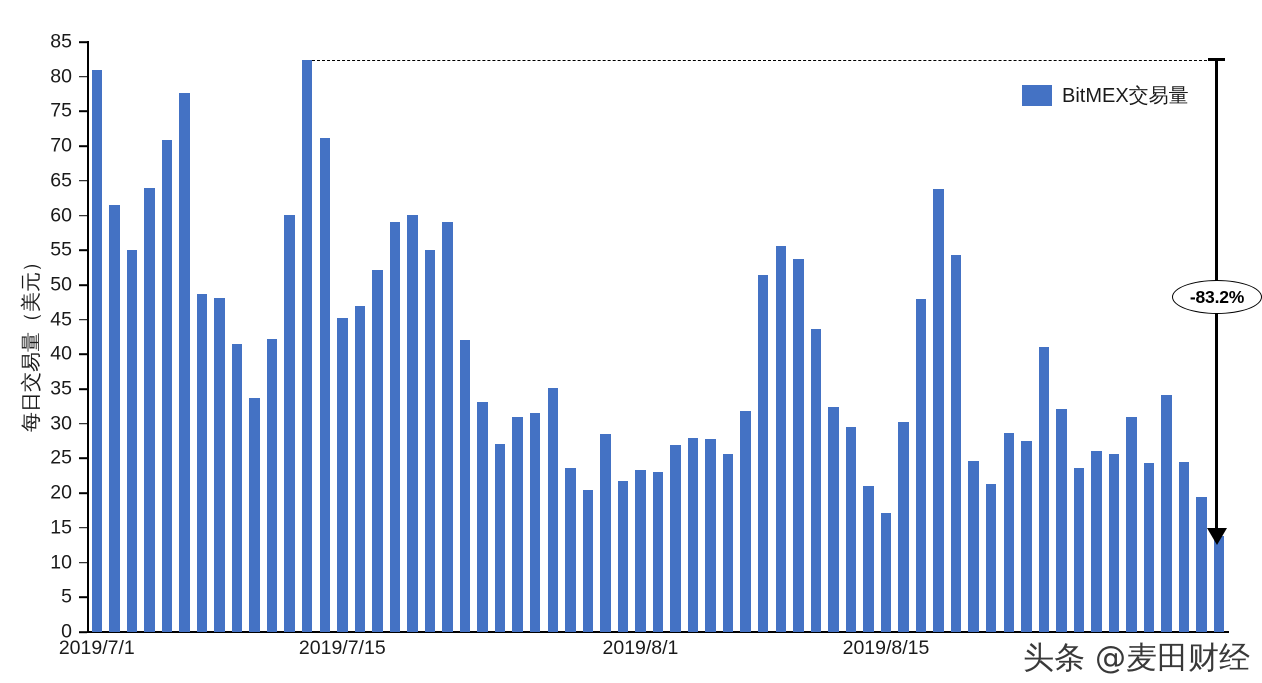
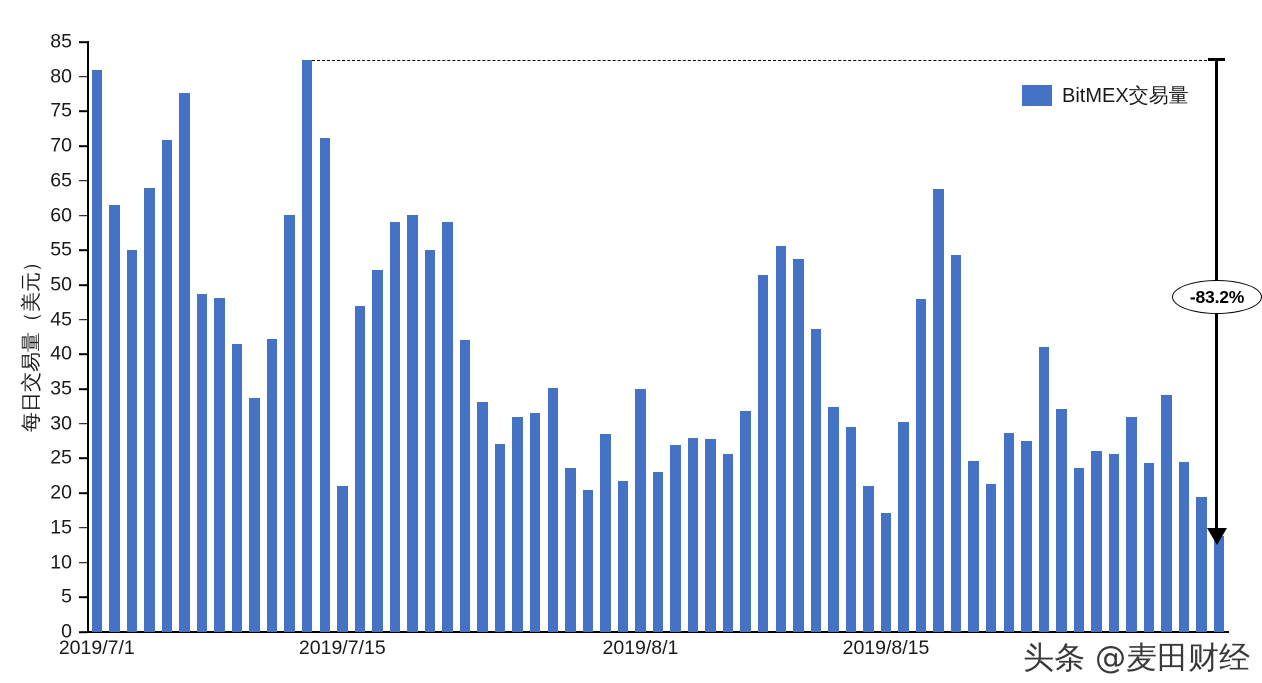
2019/7/15: 45 -> 21
2019/8/1: 23 -> 35
